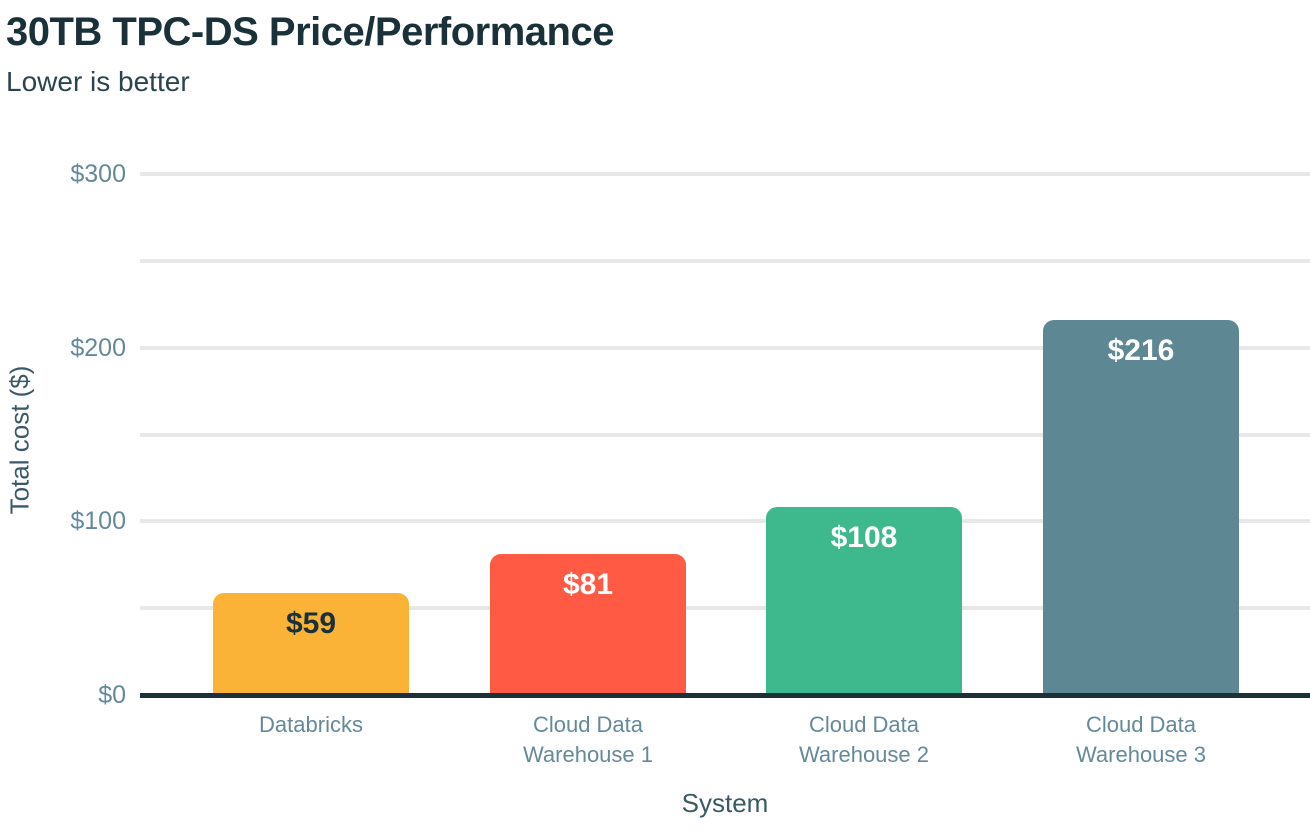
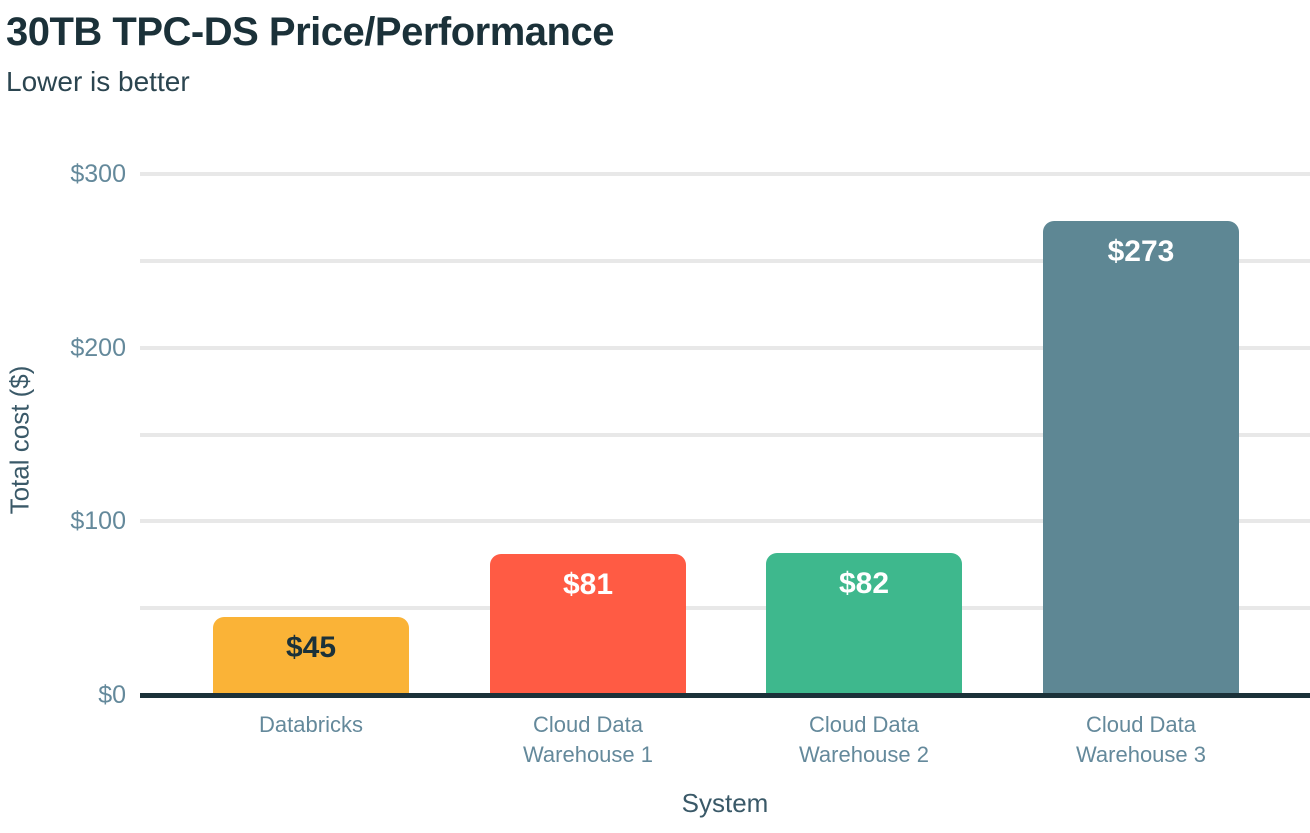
Databricks: $59 -> $45
Cloud Data Warehouse 2: $108 -> $82
Cloud Data Warehouse 3: $216 -> $273
